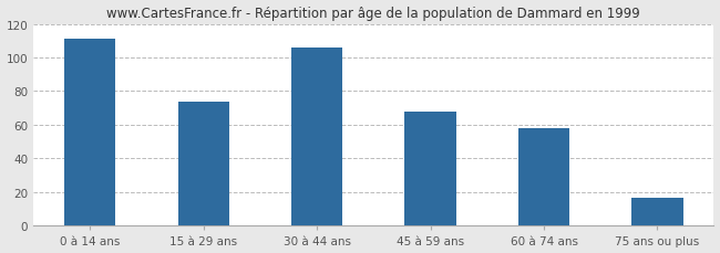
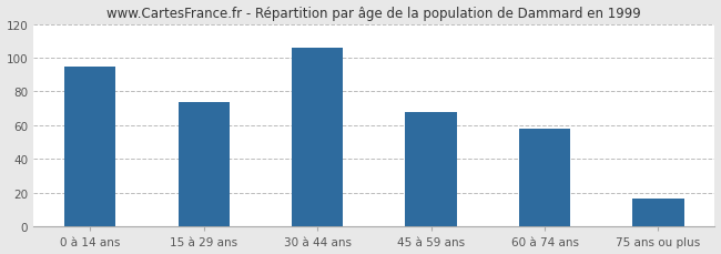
0 à 14 ans: 111 -> 95
